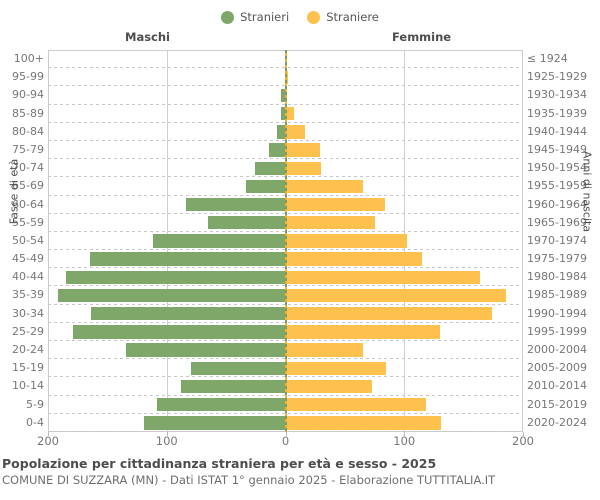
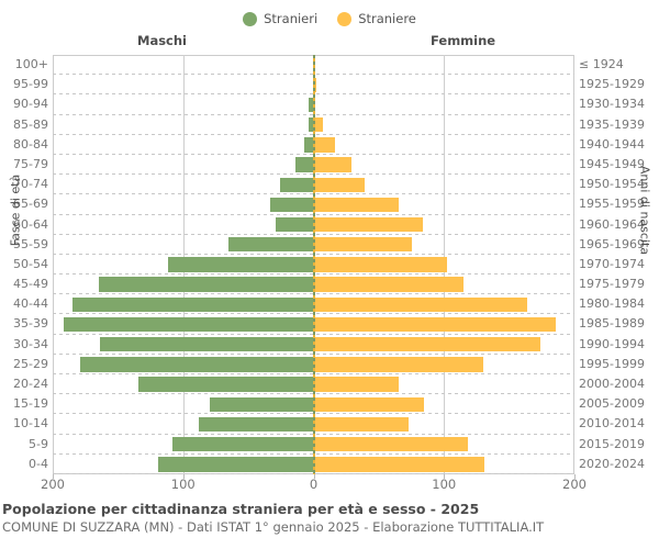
Straniere/70-74: 30 -> 39
Stranieri/60-64: 84 -> 29
